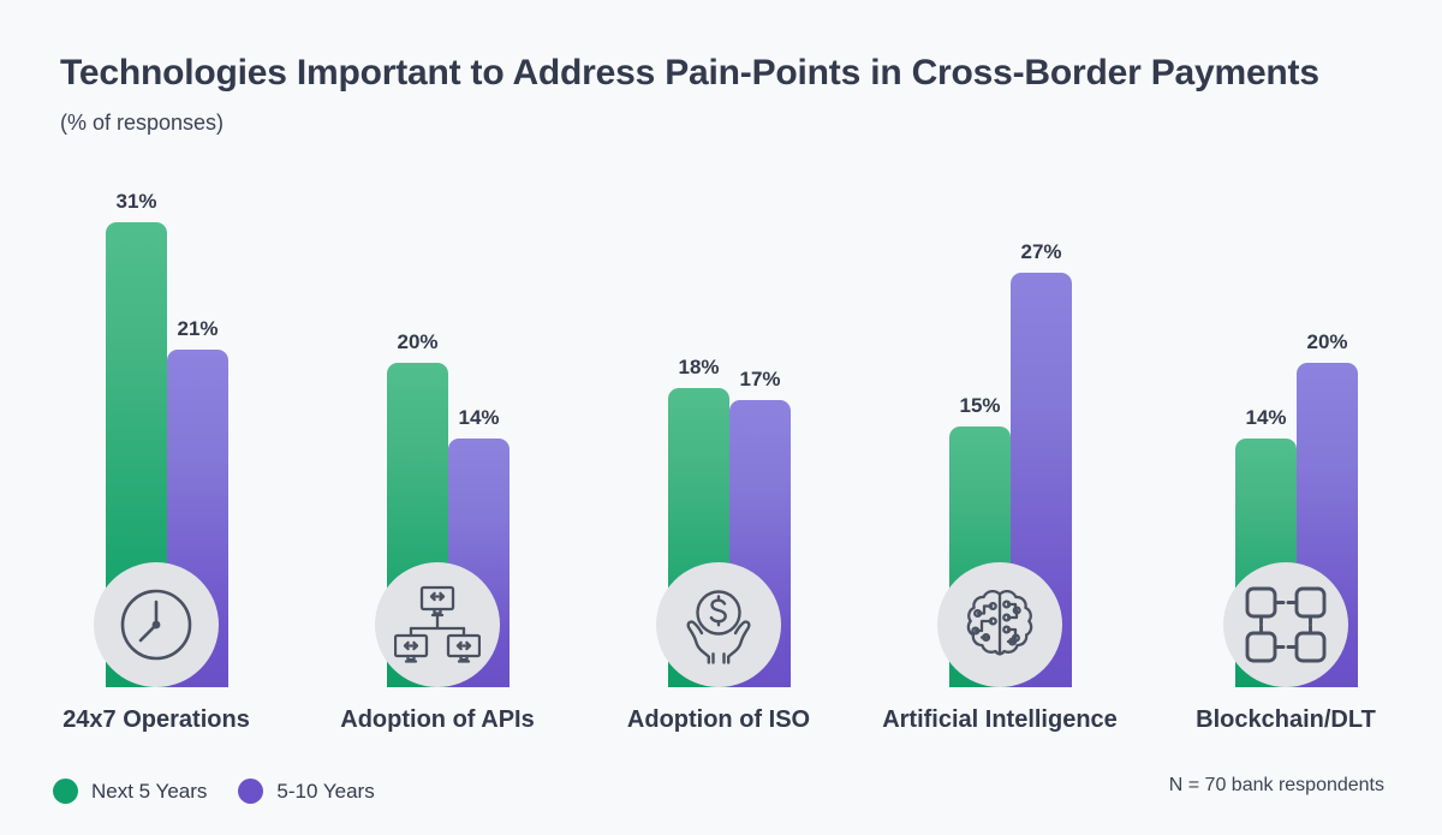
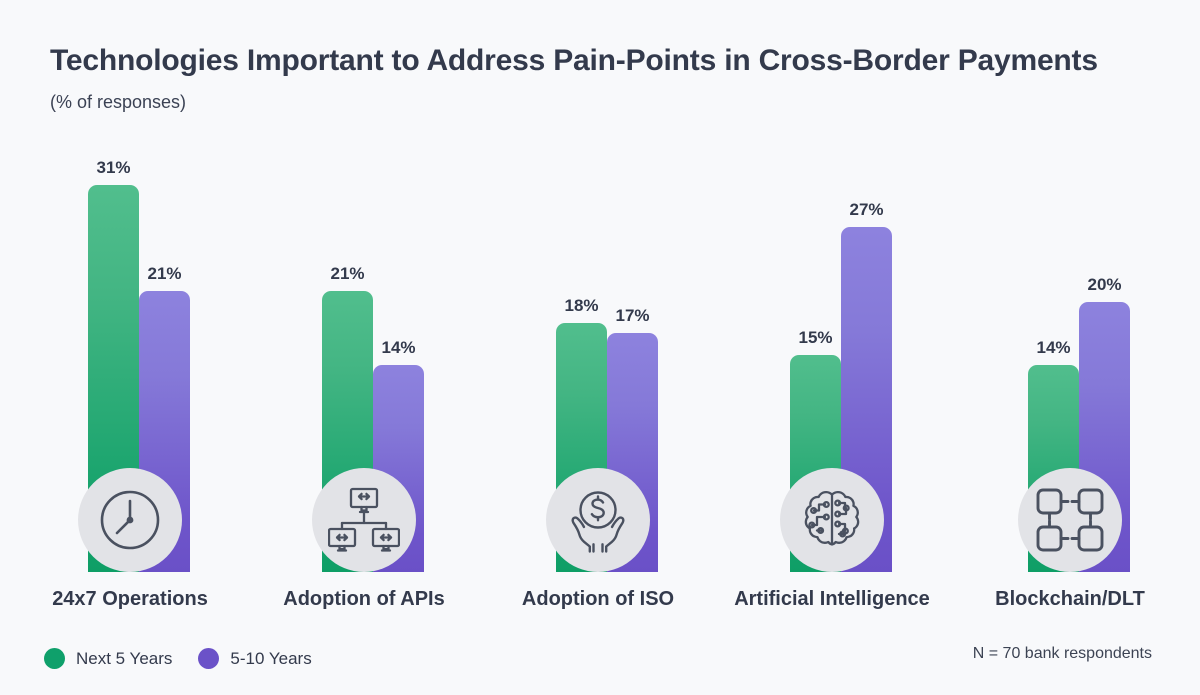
Next 5 Years/Adoption of APIs: 20% -> 21%
